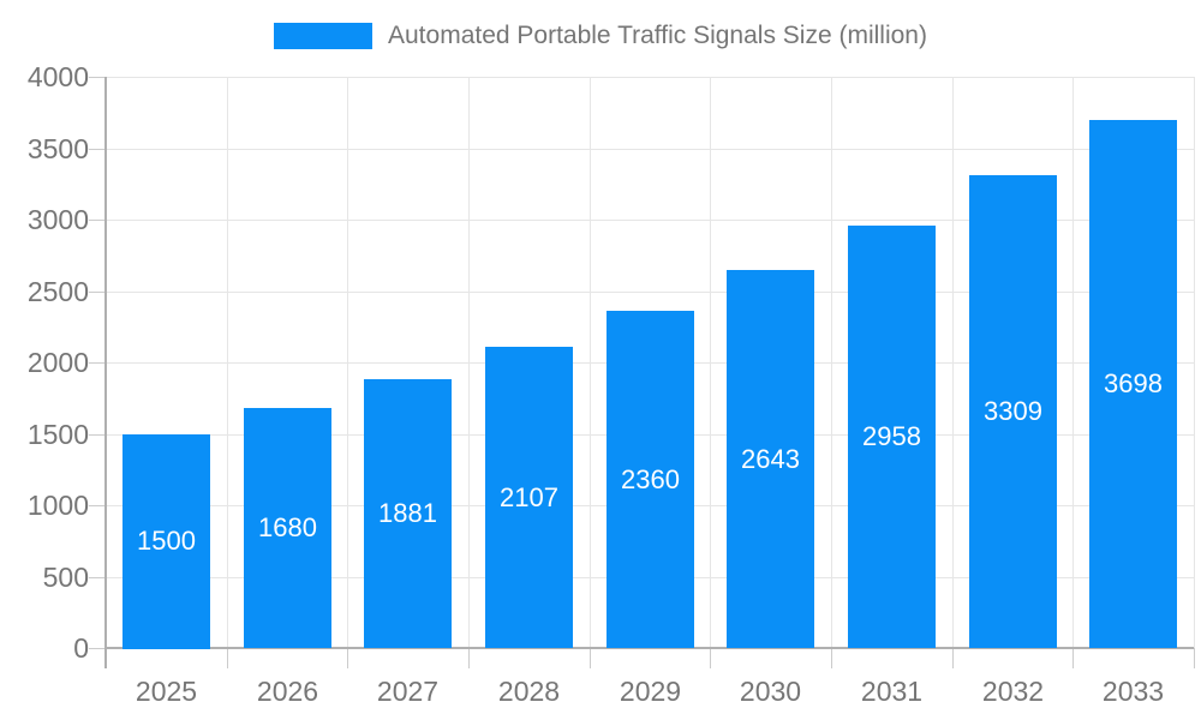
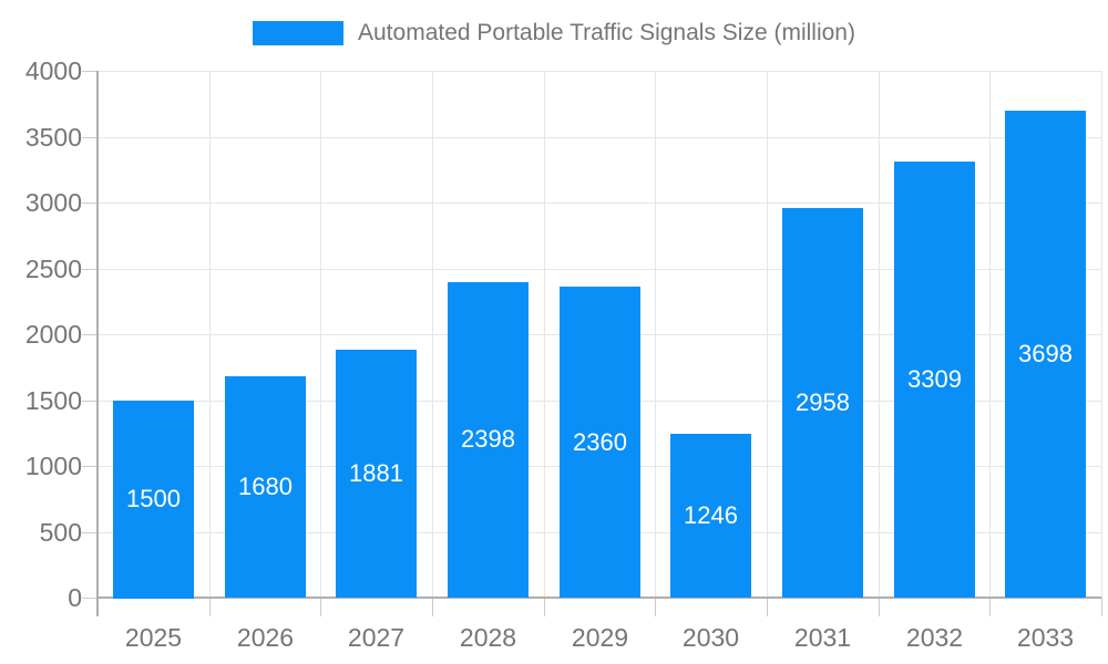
2028: 2107 -> 2398
2030: 2643 -> 1246
